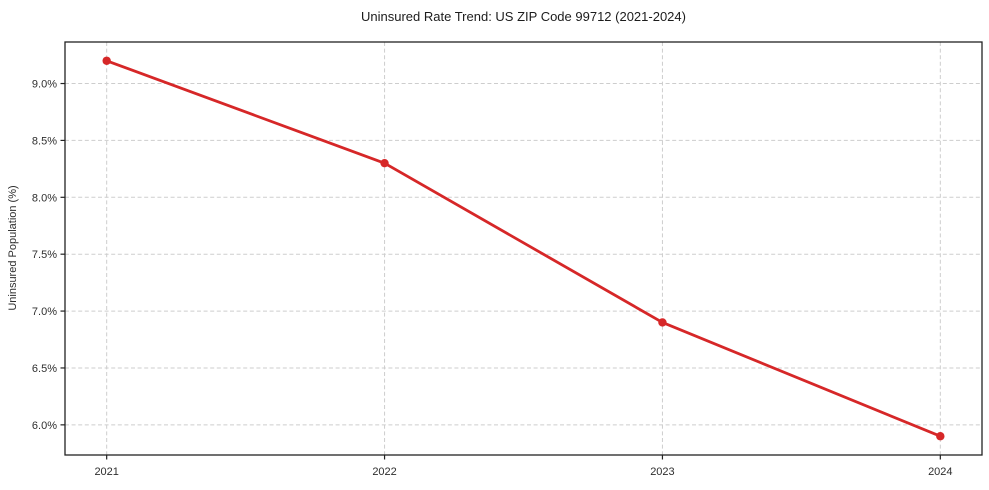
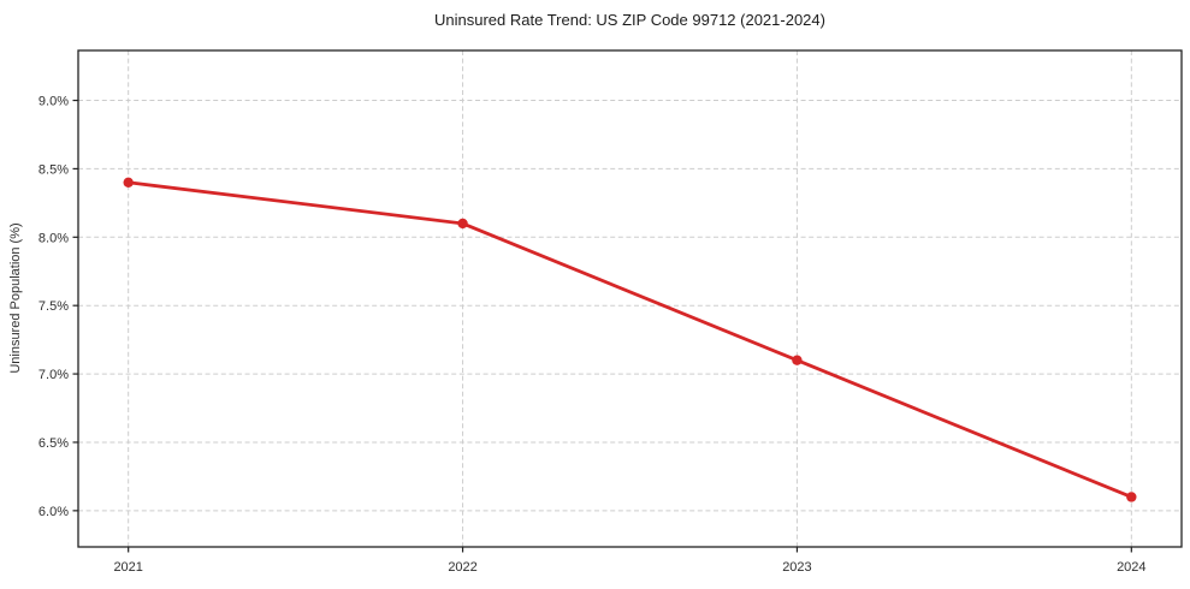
2021: 9.2% -> 8.4%
2022: 8.3% -> 8.1%
2023: 6.9% -> 7.1%
2024: 5.9% -> 6.1%
